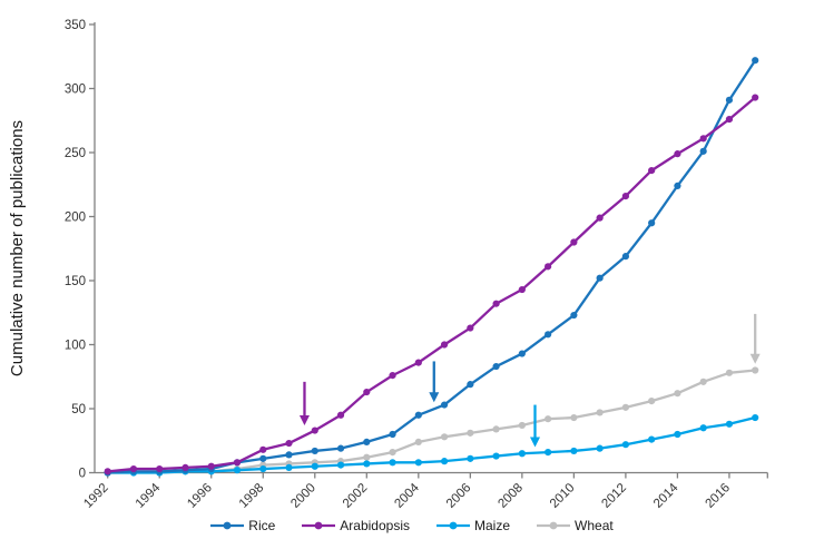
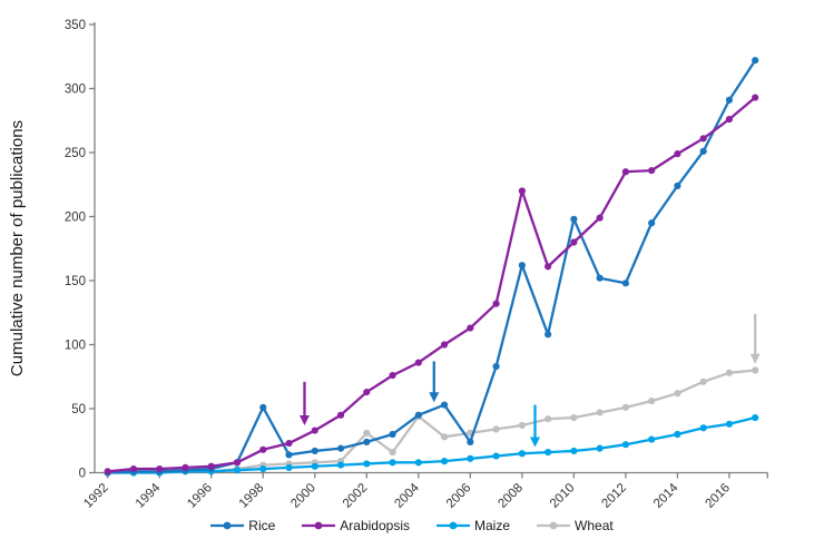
Rice/1998: 11 -> 51
Wheat/2002: 12 -> 31
Wheat/2004: 24 -> 44
Rice/2006: 69 -> 24
Rice/2008: 93 -> 162
Arabidopsis/2008: 143 -> 220
Rice/2010: 123 -> 198
Rice/2012: 169 -> 148
Arabidopsis/2012: 216 -> 235
